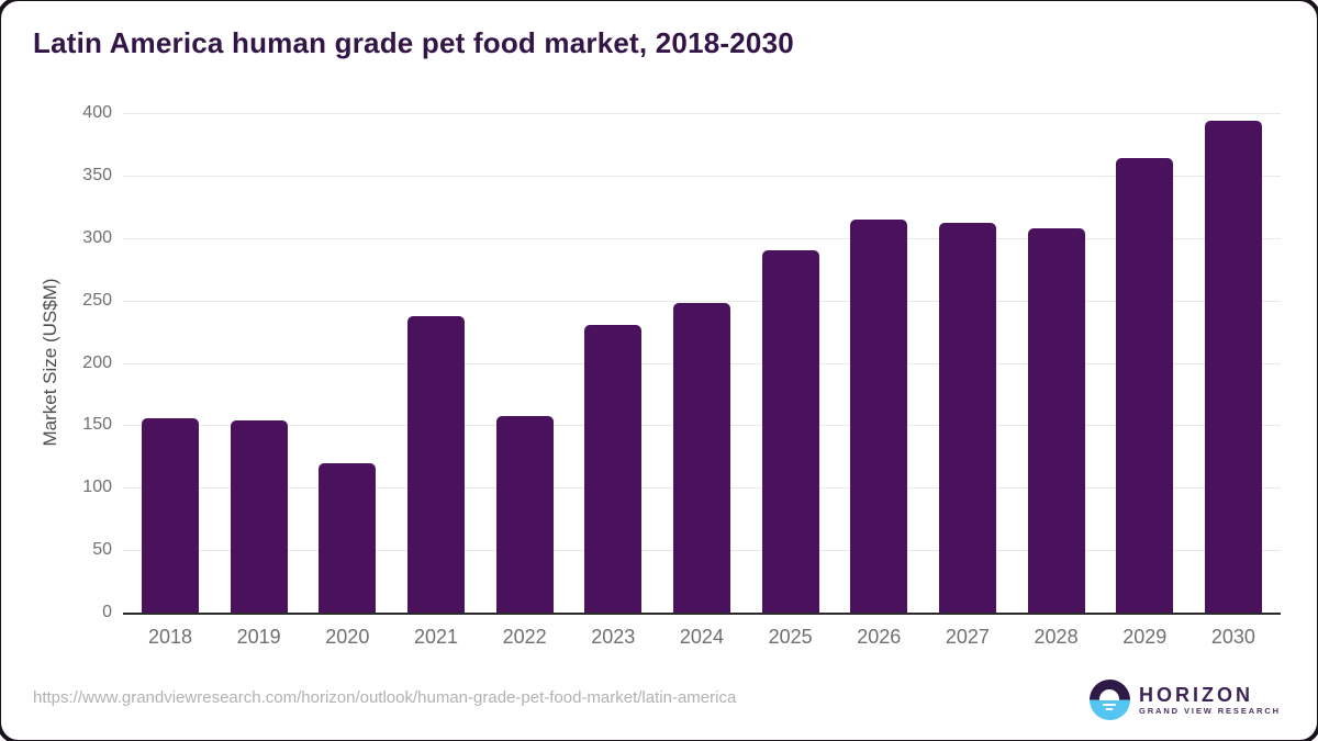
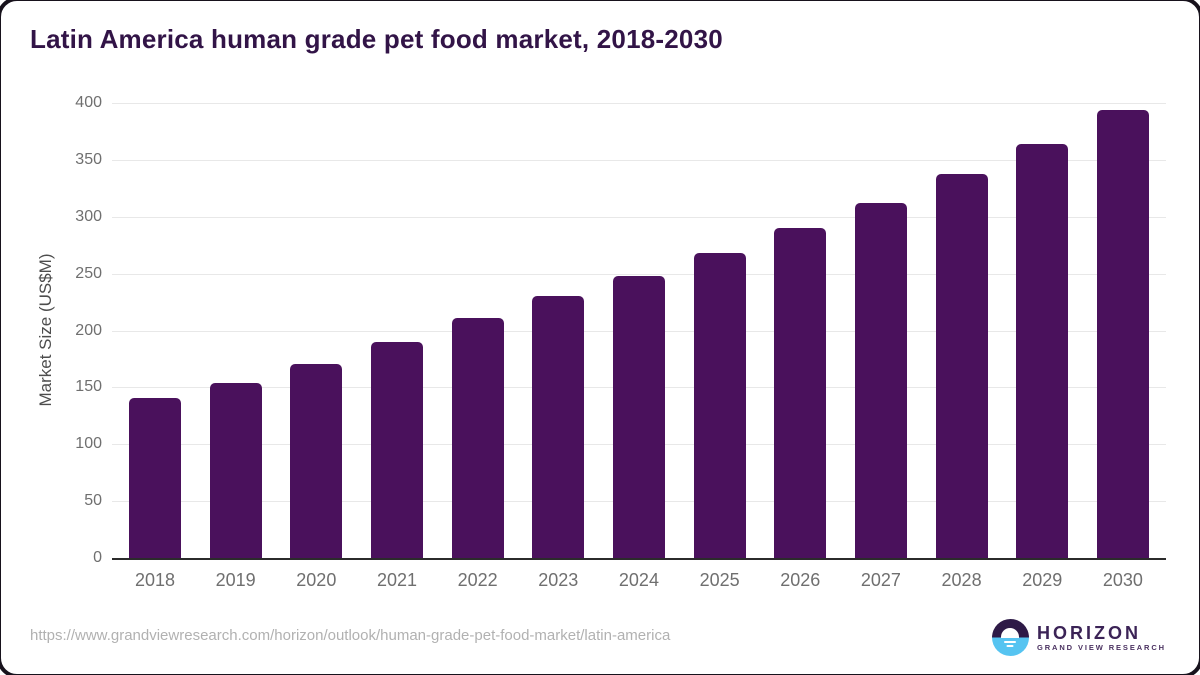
2018: 156 -> 141
2020: 120 -> 171
2021: 237 -> 190
2022: 157 -> 211
2025: 290 -> 268
2026: 315 -> 290
2028: 308 -> 338
